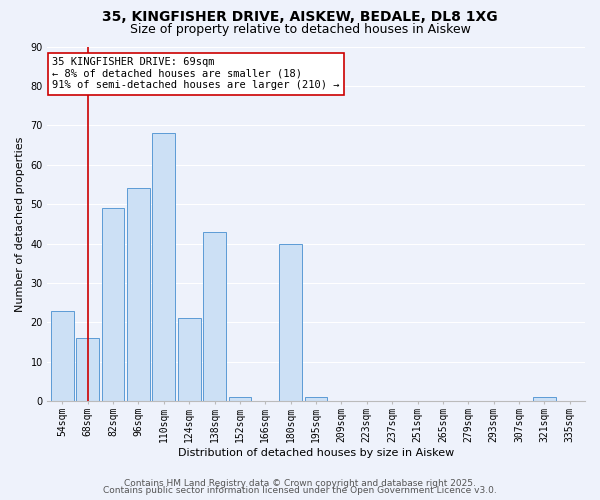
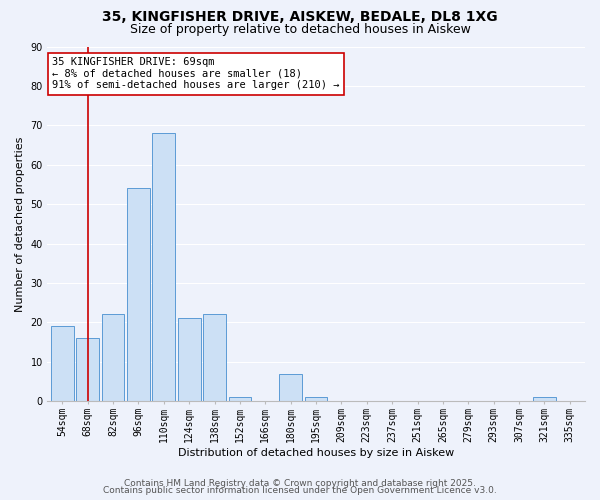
54sqm: 23 -> 19
82sqm: 49 -> 22
138sqm: 43 -> 22
180sqm: 40 -> 7
